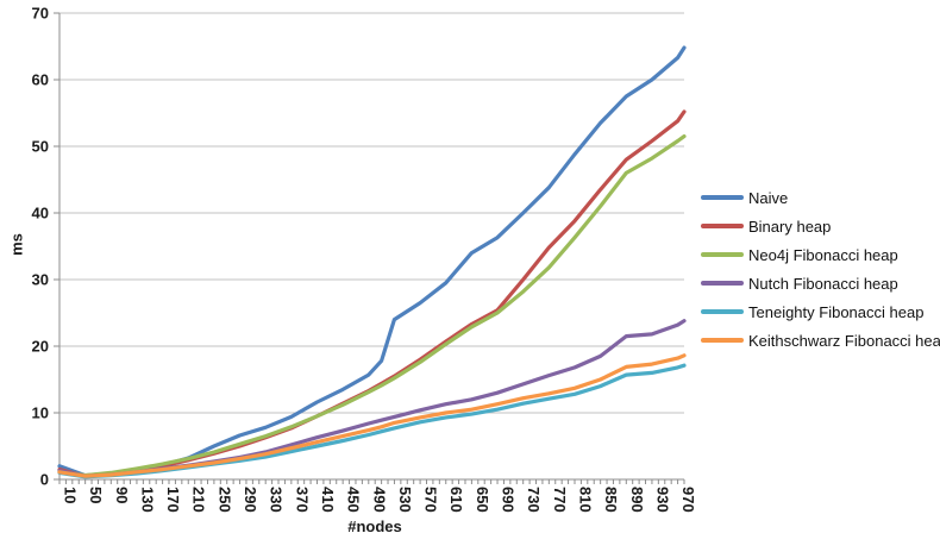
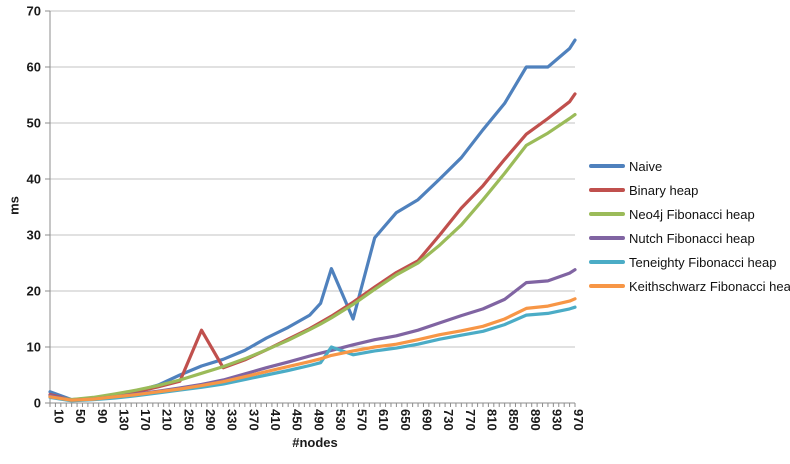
Binary heap/290: 5 -> 13
Teneighty Fibonacci heap/530: 8 -> 10
Naive/570: 26 -> 15
Naive/890: 58 -> 60
